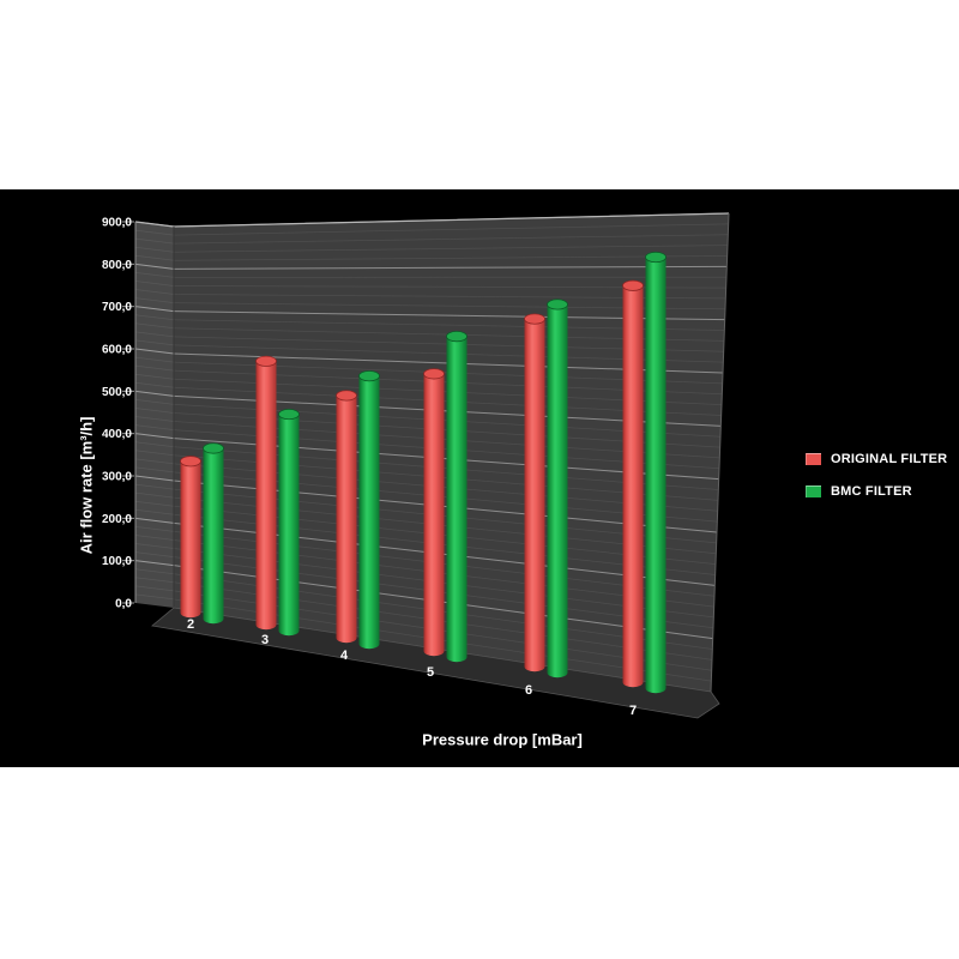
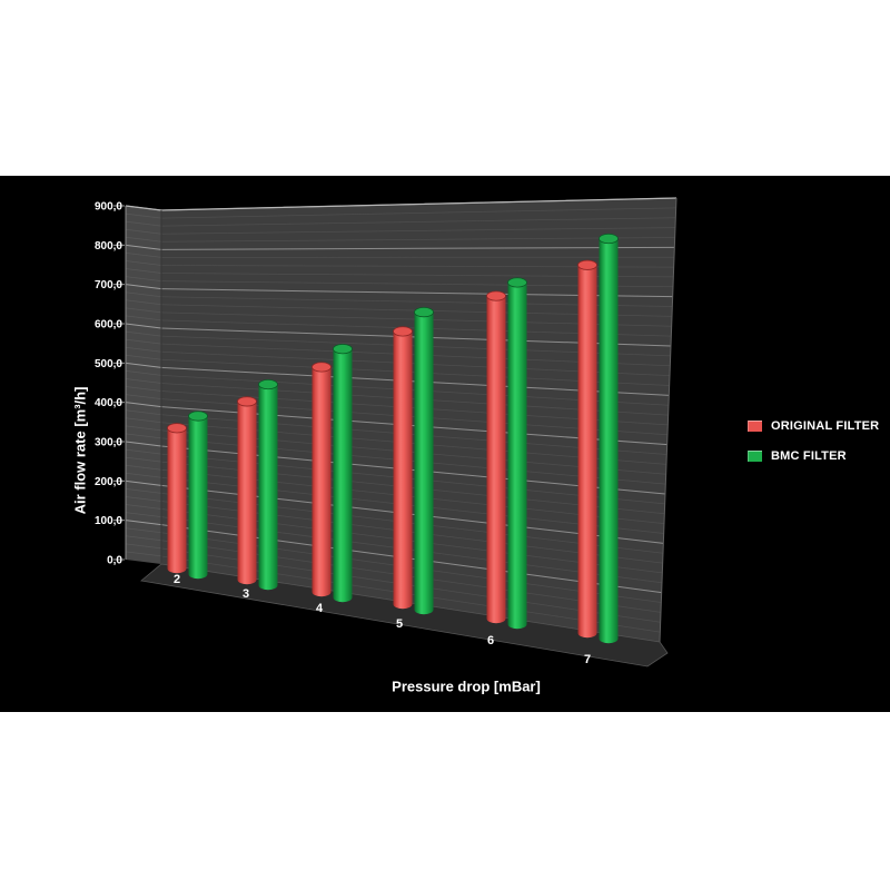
ORIGINAL FILTER/3: 590 -> 430
ORIGINAL FILTER/5: 580 -> 620
